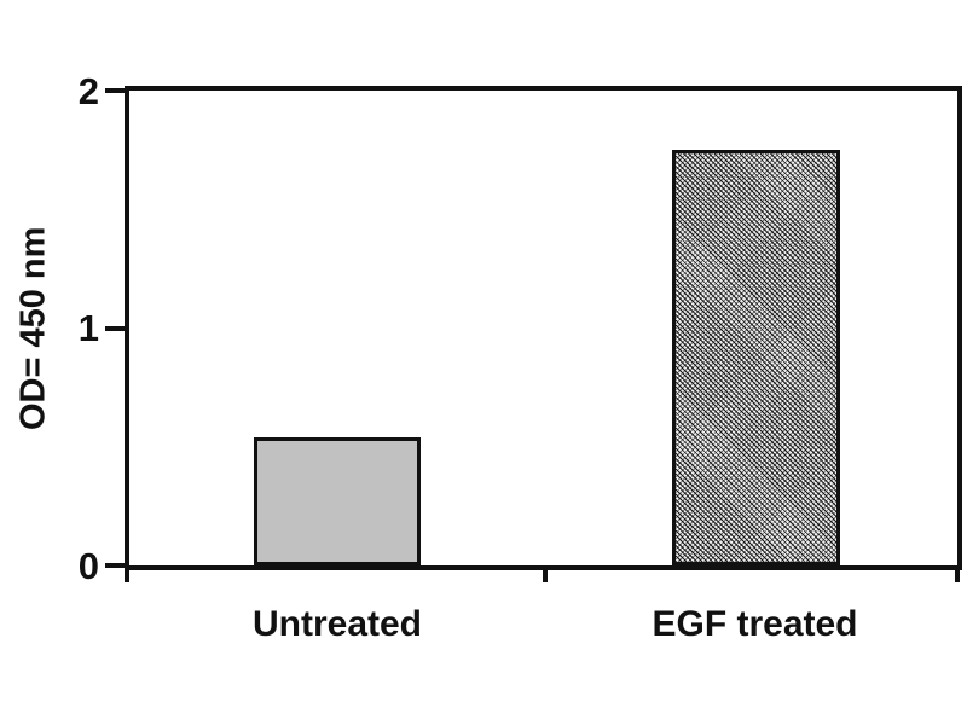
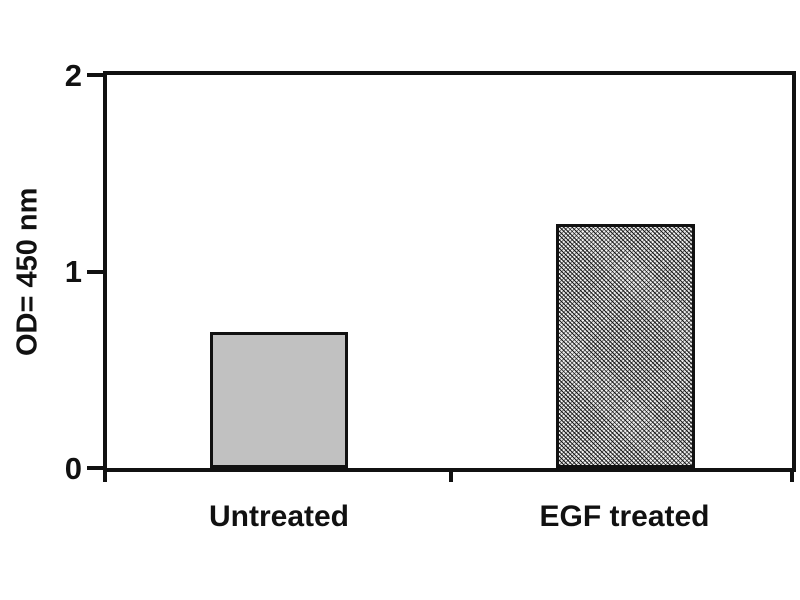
Untreated: 0.54 -> 0.69
EGF treated: 1.75 -> 1.24
